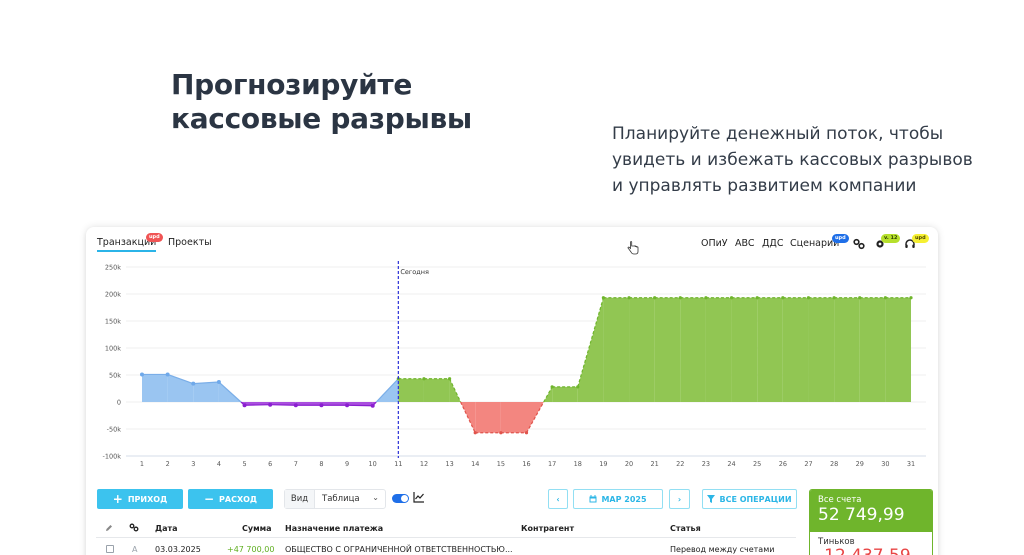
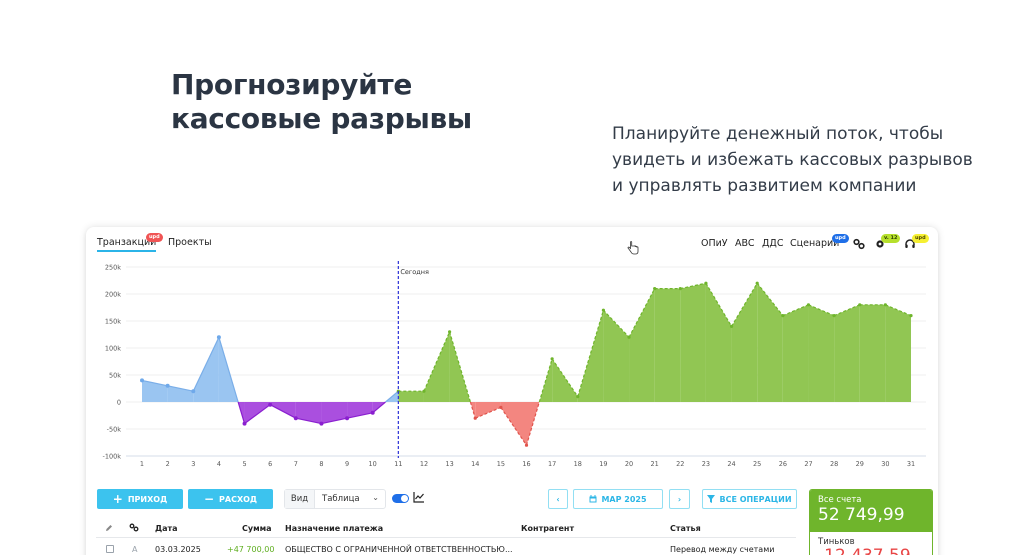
1: 50k -> 40k
2: 50k -> 30k
3: 30k -> 20k
4: 40k -> 120k
5: -10k -> -40k
7: -10k -> -30k
8: -10k -> -40k
9: -10k -> -30k
10: -10k -> -20k
11: 40k -> 20k
12: 40k -> 20k
13: 40k -> 130k
14: -60k -> -30k
15: -60k -> -10k
16: -60k -> -80k
17: 30k -> 80k
18: 30k -> 10k
19: 190k -> 170k
20: 190k -> 120k
21: 190k -> 210k
22: 190k -> 210k
23: 190k -> 220k
24: 190k -> 140k
25: 190k -> 220k
26: 190k -> 160k
27: 190k -> 180k
28: 190k -> 160k
29: 190k -> 180k
30: 190k -> 180k
31: 190k -> 160k
